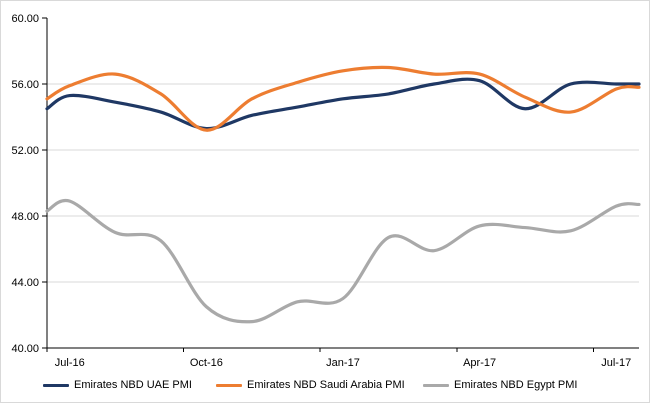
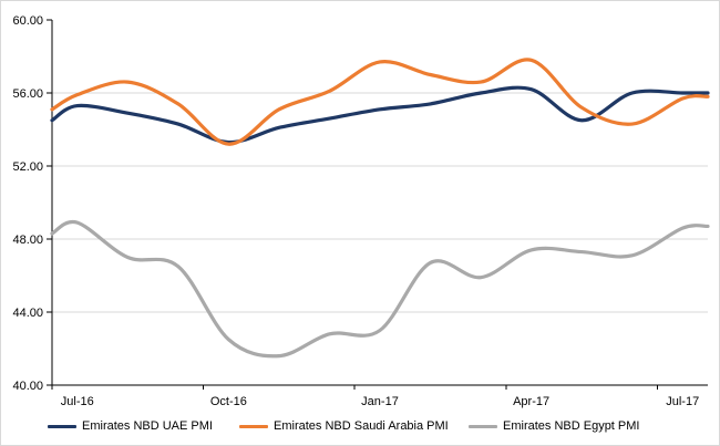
Emirates NBD Saudi Arabia PMI/Jan-17: 56.8 -> 57.7
Emirates NBD Saudi Arabia PMI/Apr-17: 56.6 -> 57.8
